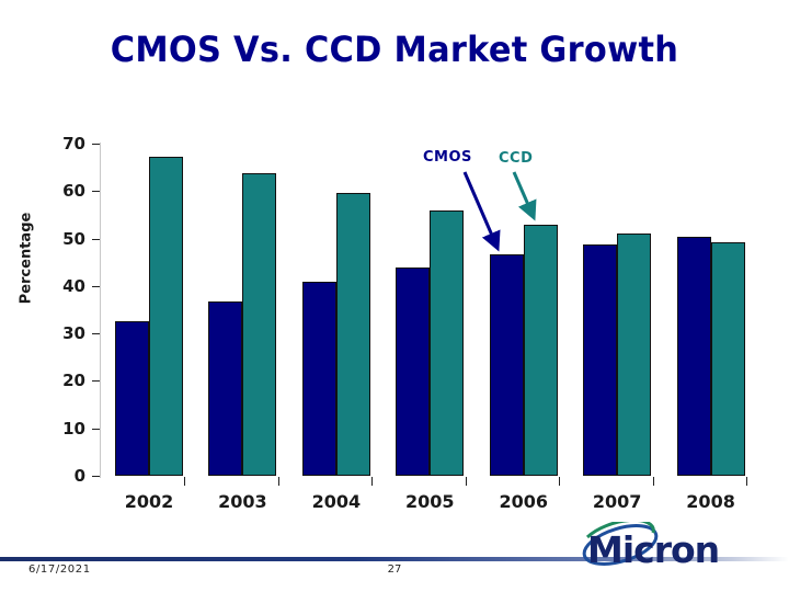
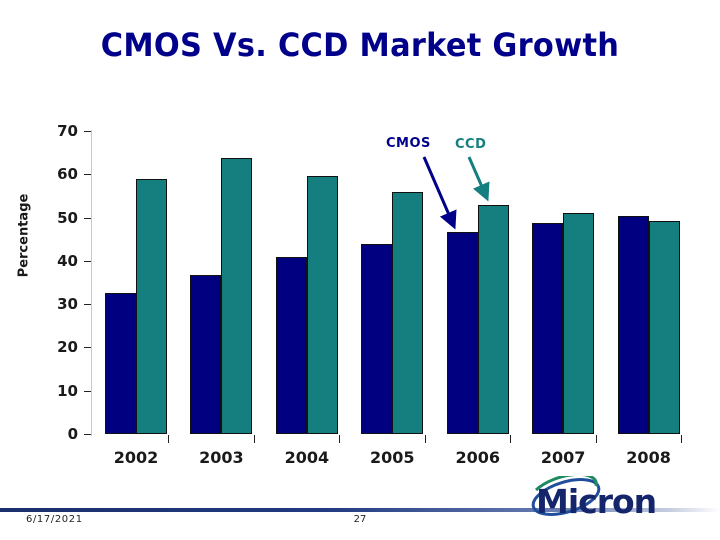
CCD/2002: 67 -> 59
